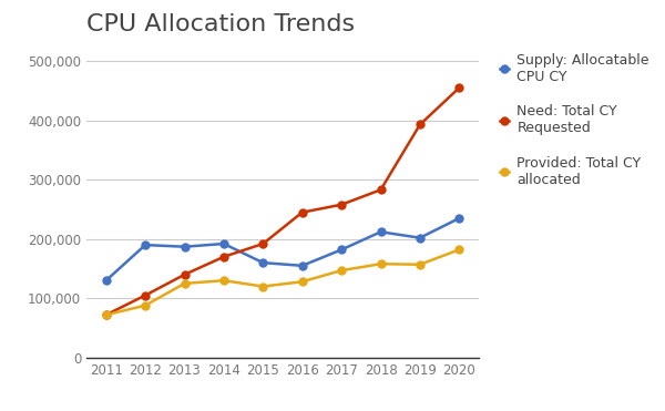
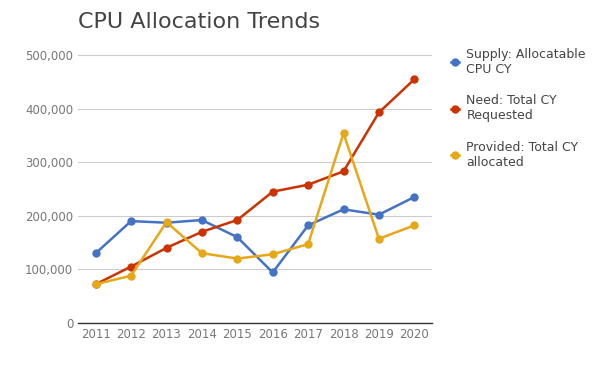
Provided: Total CY allocated/2013: 125,000 -> 188,000
Supply: Allocatable CPU CY/2016: 155,000 -> 94,000
Provided: Total CY allocated/2018: 158,000 -> 354,000
